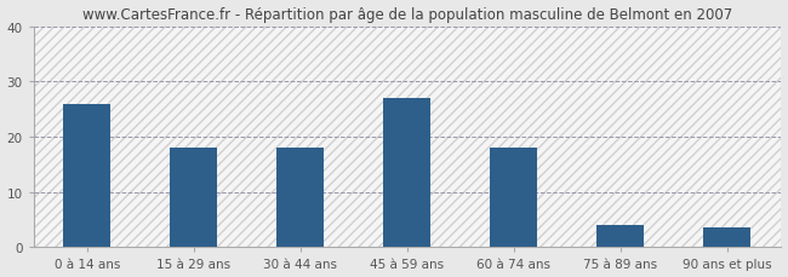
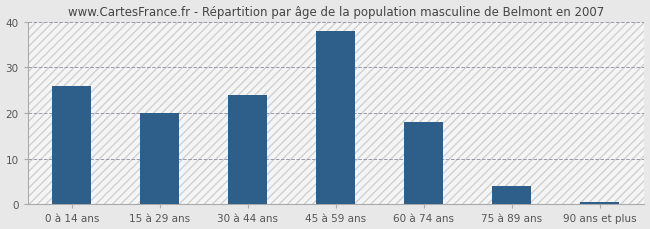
15 à 29 ans: 18.0 -> 20.0
30 à 44 ans: 18.0 -> 24.0
45 à 59 ans: 27.0 -> 38.0
90 ans et plus: 3.5 -> 0.5
